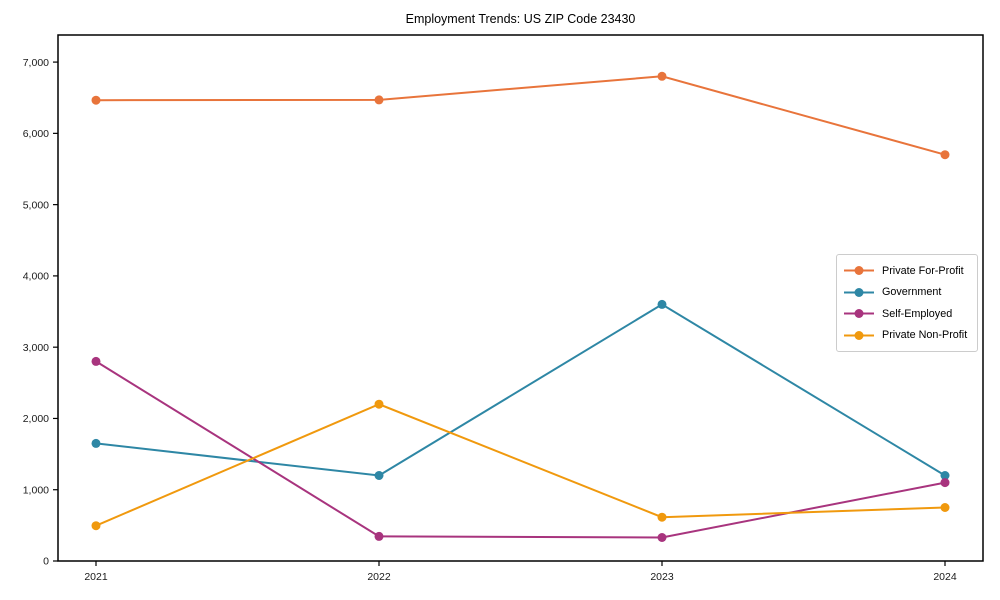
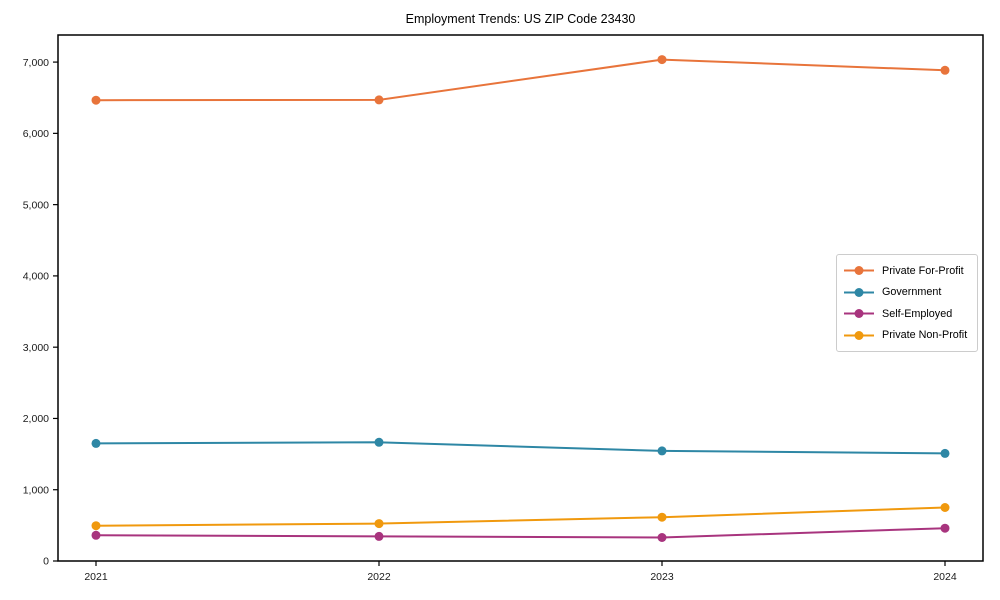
Self-Employed/2021: 2800 -> 400
Government/2022: 1200 -> 1700
Private Non-Profit/2022: 2200 -> 500
Private For-Profit/2023: 6800 -> 7000
Government/2023: 3600 -> 1500
Private For-Profit/2024: 5700 -> 6900
Government/2024: 1200 -> 1500
Self-Employed/2024: 1100 -> 500
